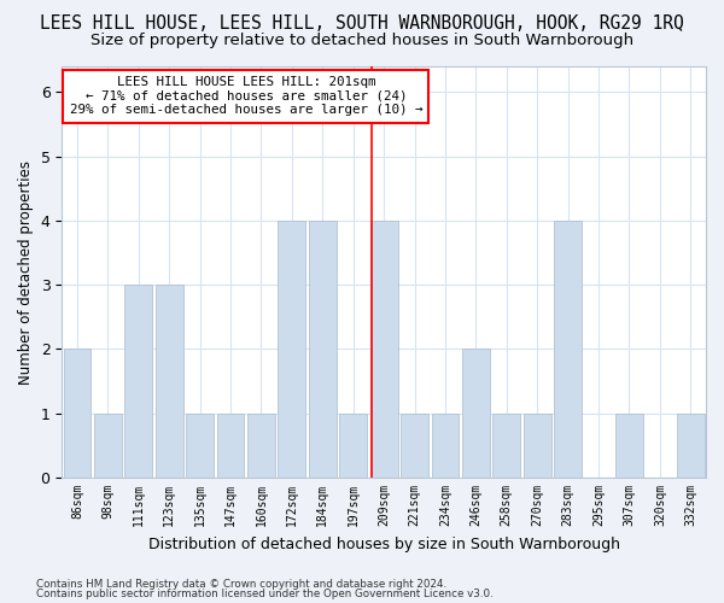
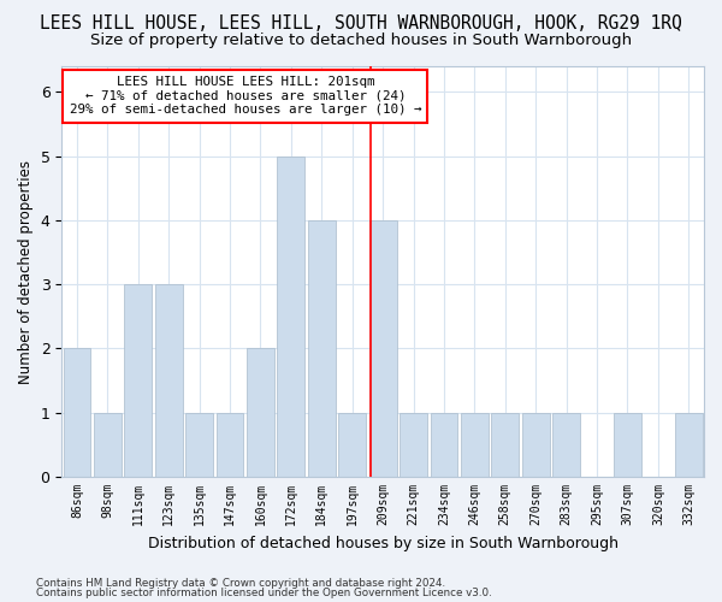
160sqm: 1 -> 2
172sqm: 4 -> 5
246sqm: 2 -> 1
283sqm: 4 -> 1
